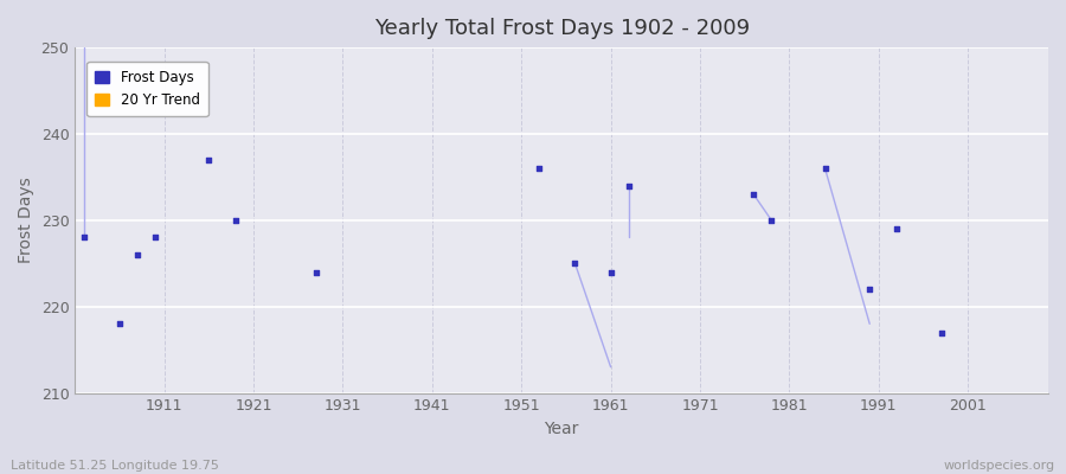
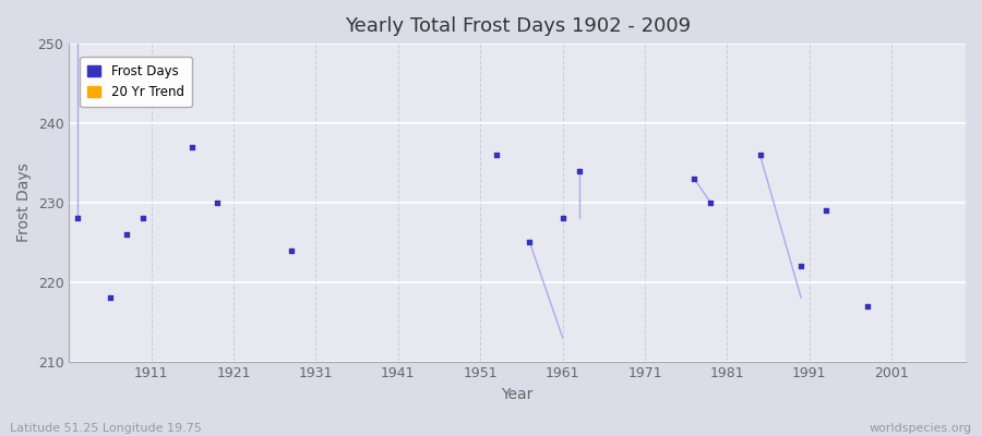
1961: 224 -> 228
